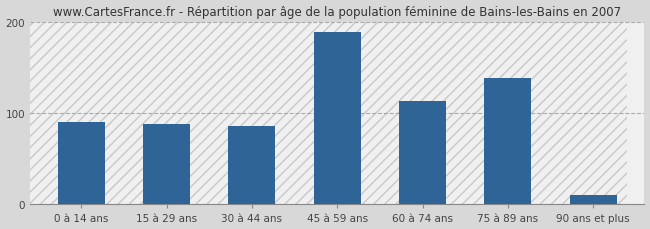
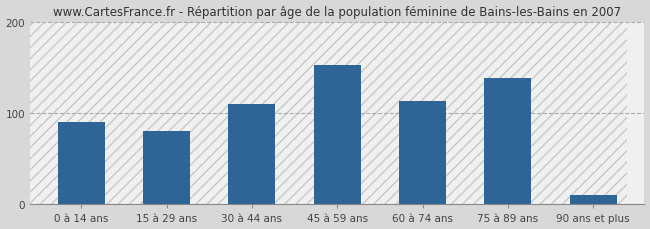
15 à 29 ans: 88 -> 80
30 à 44 ans: 86 -> 110
45 à 59 ans: 188 -> 152
